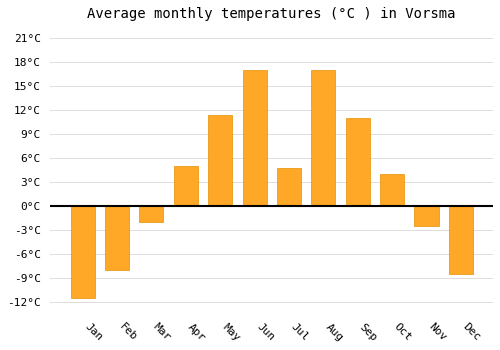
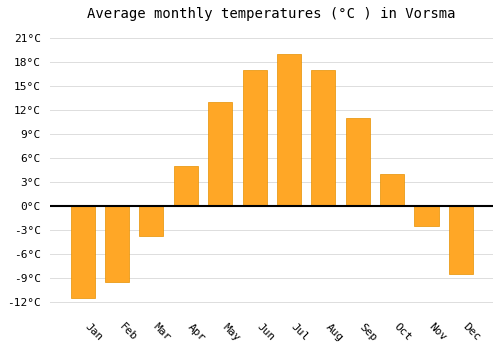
Feb: -8.0°C -> -9.5°C
Mar: -2.0°C -> -3.8°C
May: 11.4°C -> 13.0°C
Jul: 4.8°C -> 19.0°C
